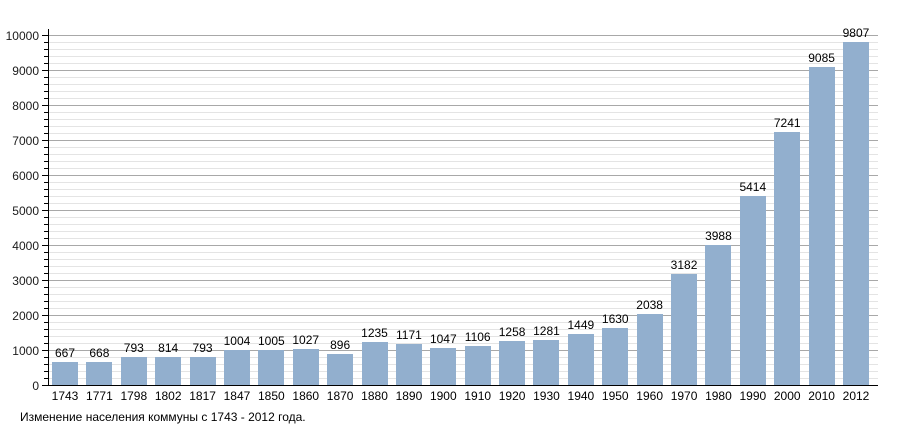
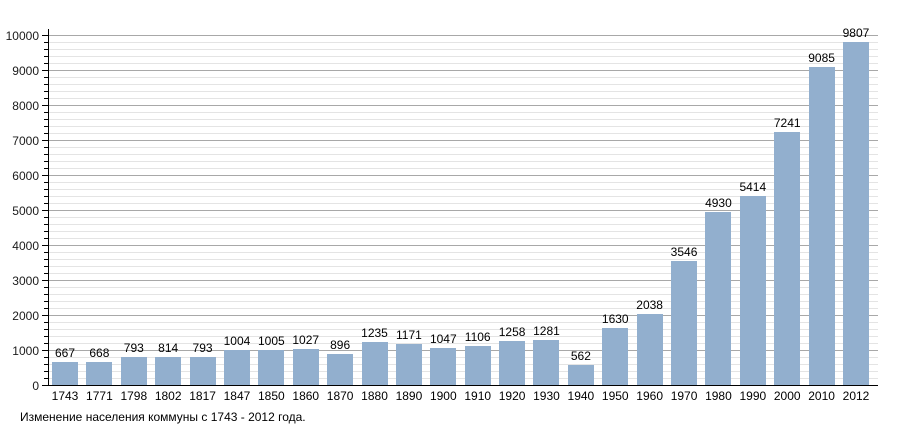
1940: 1449 -> 562
1970: 3182 -> 3546
1980: 3988 -> 4930
